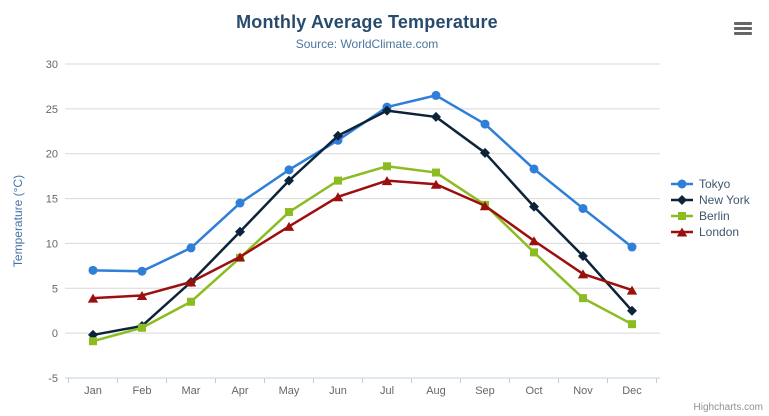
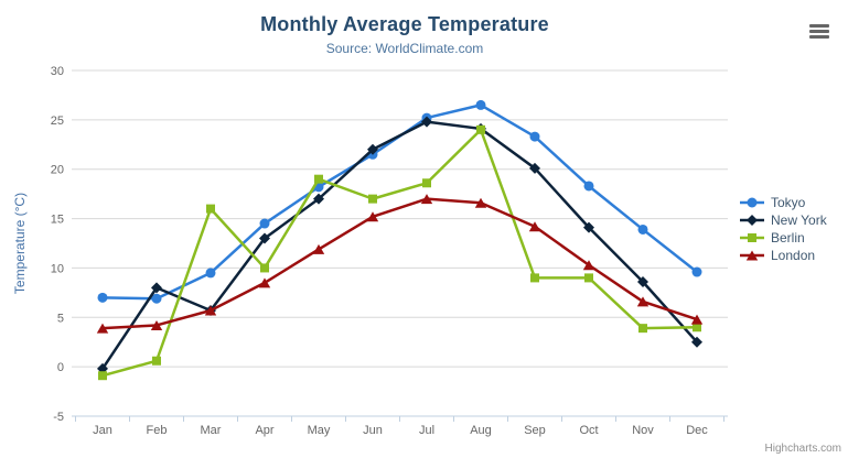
New York/Feb: 1 -> 8
Berlin/Mar: 4 -> 16
New York/Apr: 11 -> 13
Berlin/Apr: 8 -> 10
Berlin/May: 14 -> 19
Berlin/Aug: 18 -> 24
Berlin/Sep: 14 -> 9
Berlin/Dec: 1 -> 4
